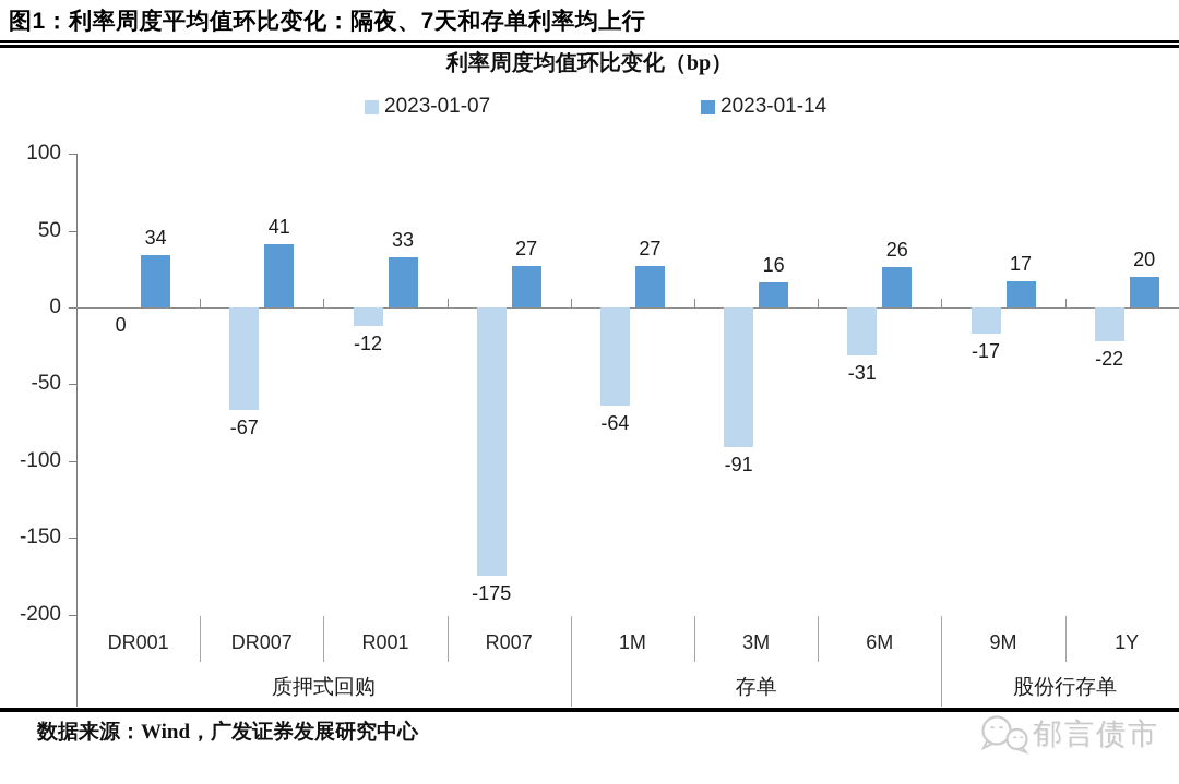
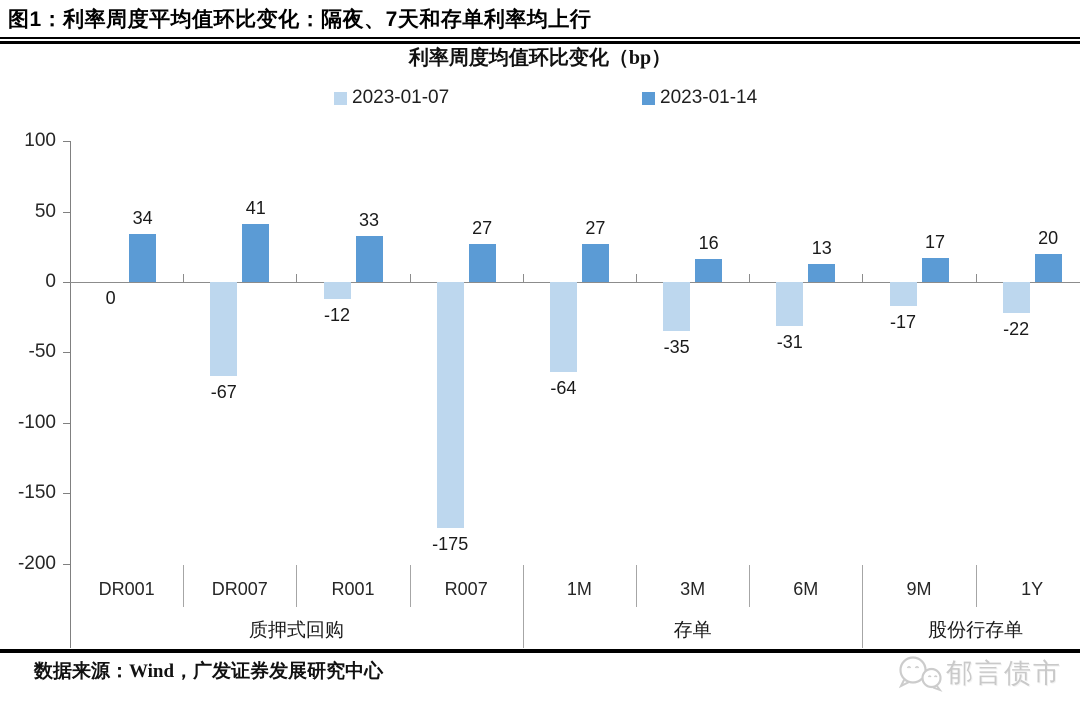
2023-01-07/3M: -91 -> -35
2023-01-14/6M: 26 -> 13
